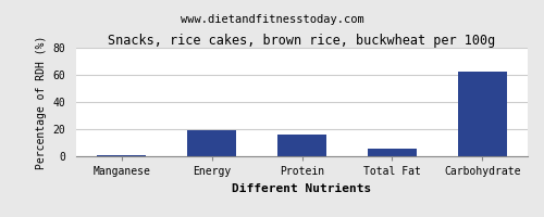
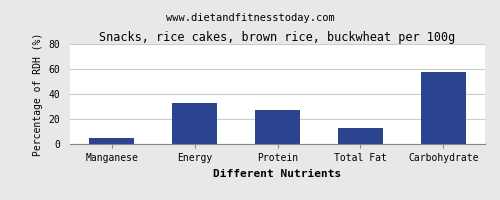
Manganese: 0 -> 5
Energy: 20 -> 33
Protein: 16 -> 27
Total Fat: 6 -> 13
Carbohydrate: 62 -> 58
